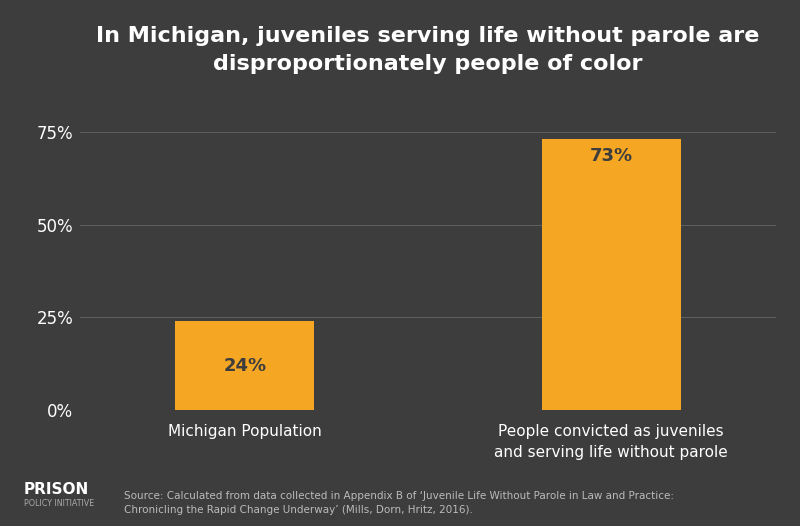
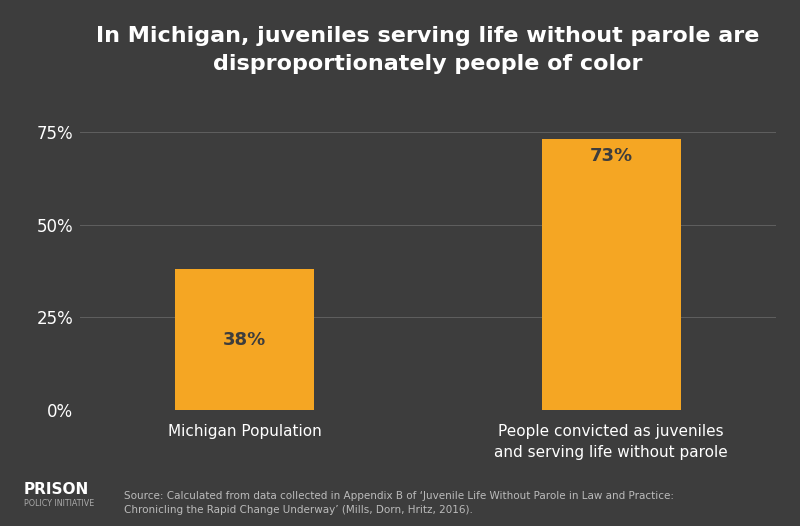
Michigan Population: 24% -> 38%
